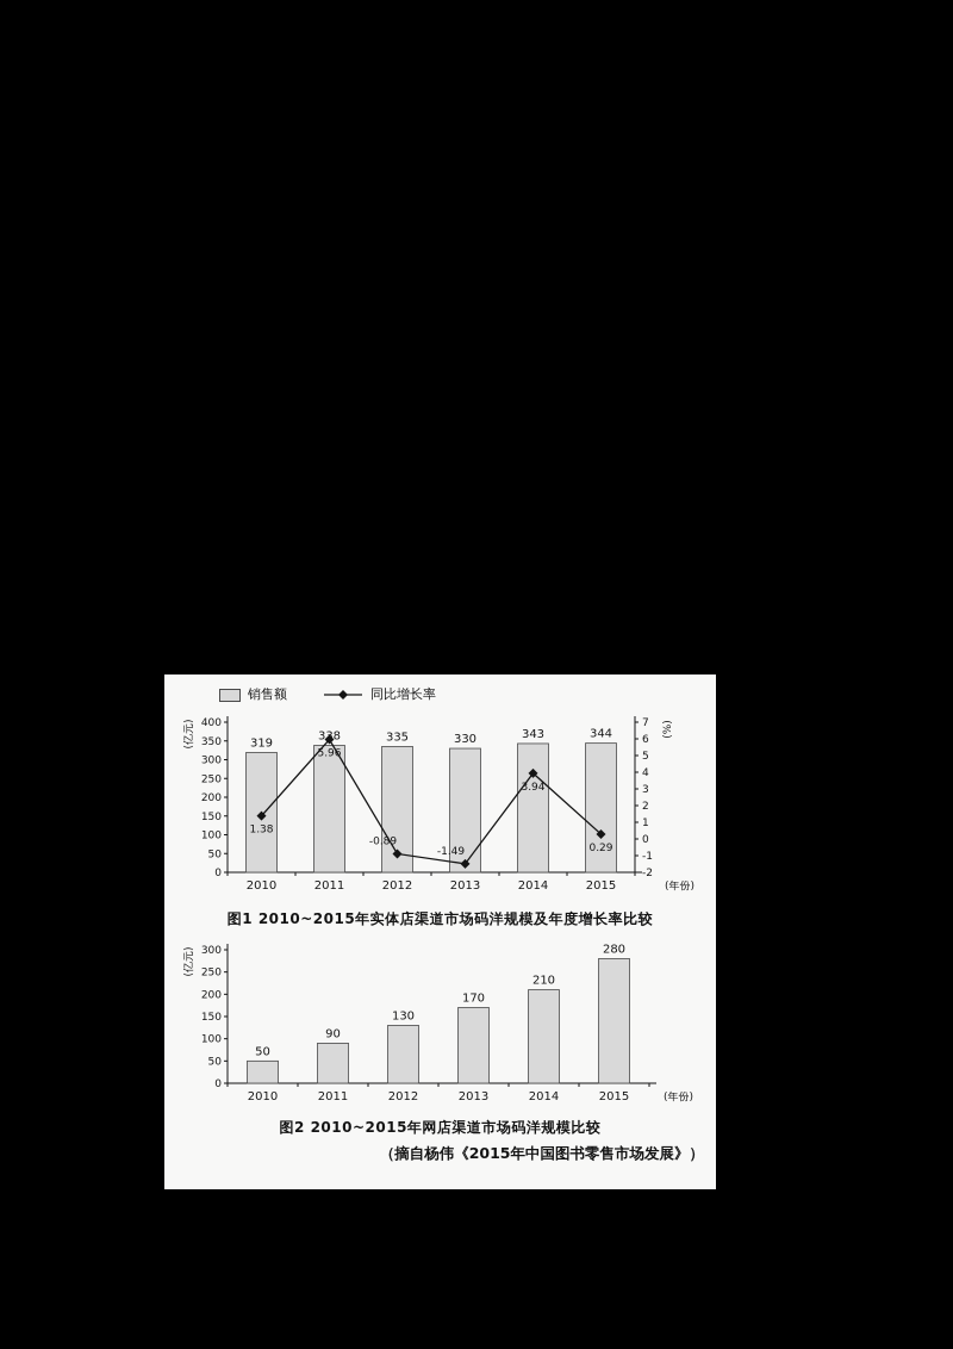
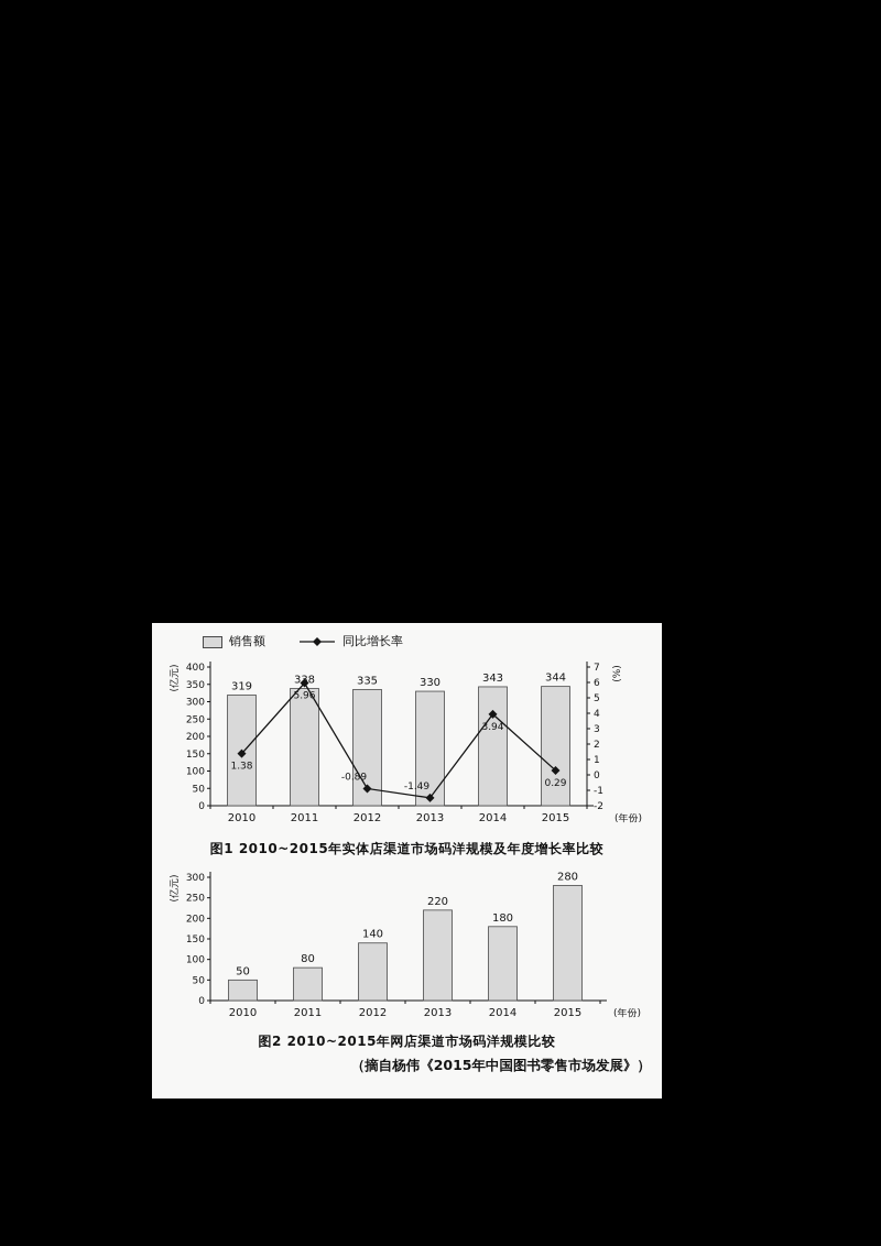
图2 2010~2015年网店渠道市场码洋规模比较/2011: 90 -> 80
图2 2010~2015年网店渠道市场码洋规模比较/2012: 130 -> 140
图2 2010~2015年网店渠道市场码洋规模比较/2013: 170 -> 220
图2 2010~2015年网店渠道市场码洋规模比较/2014: 210 -> 180
